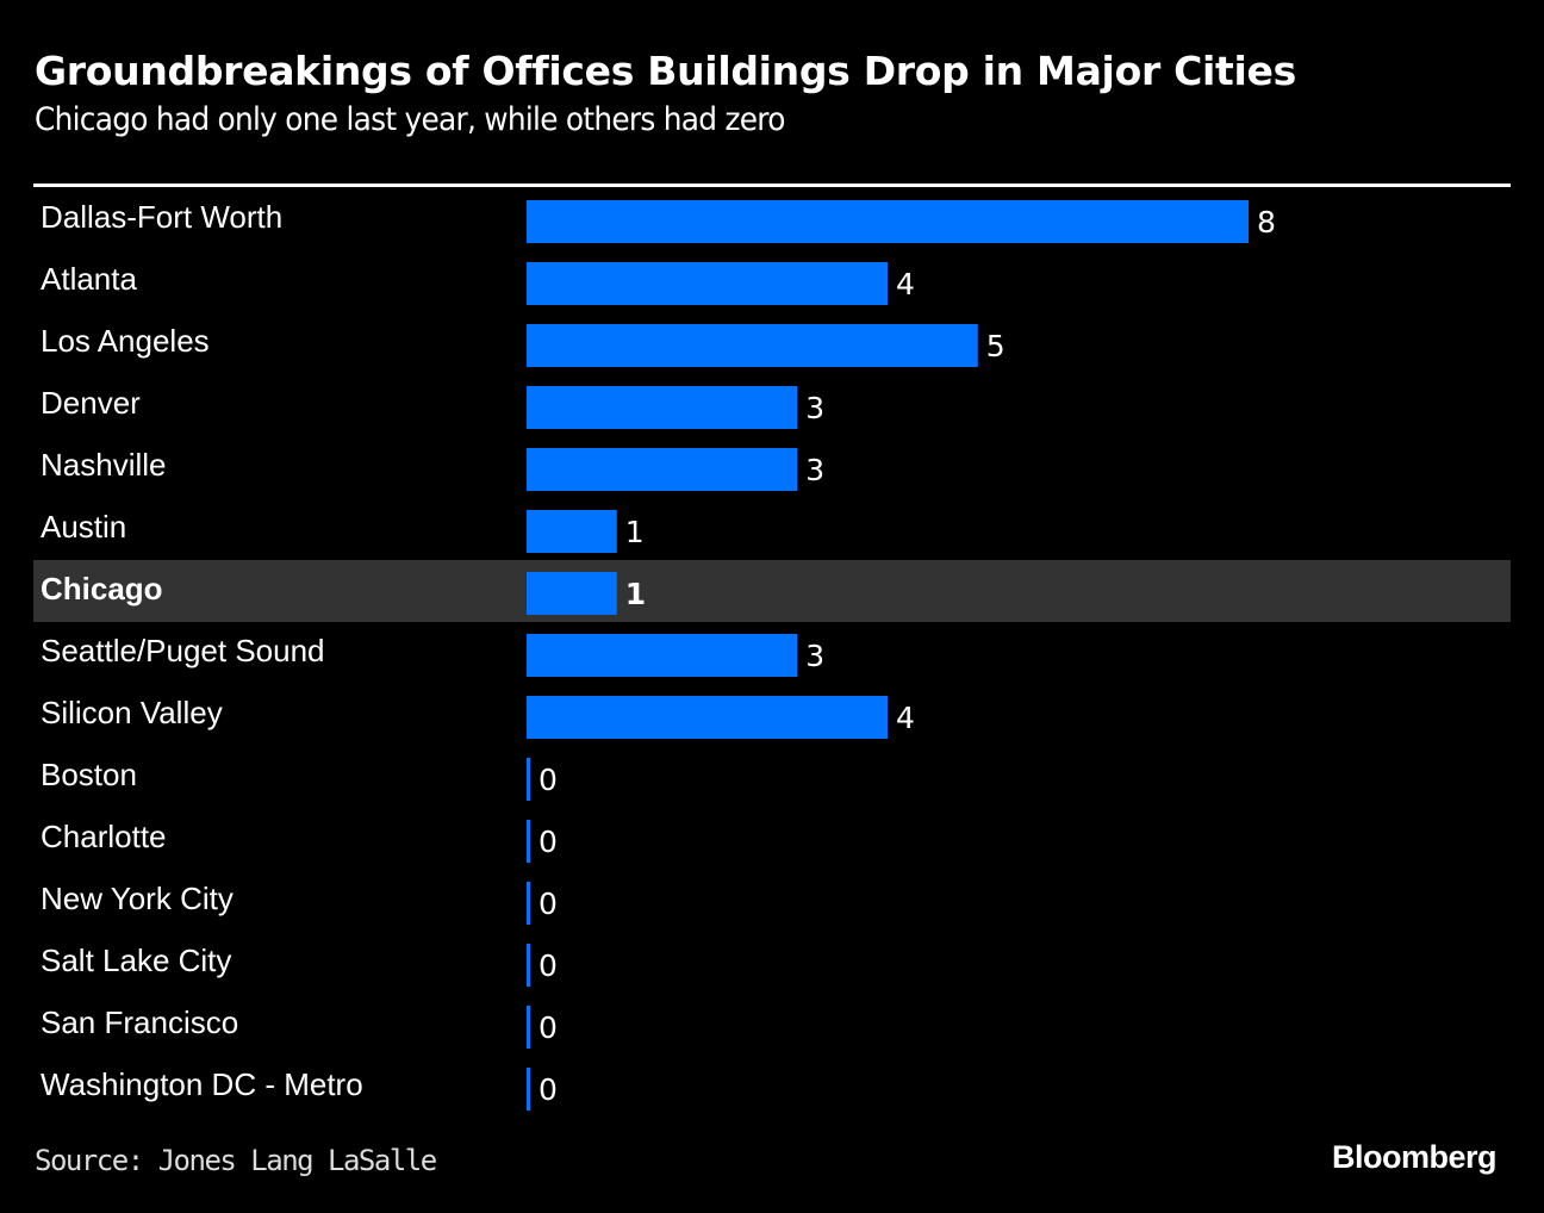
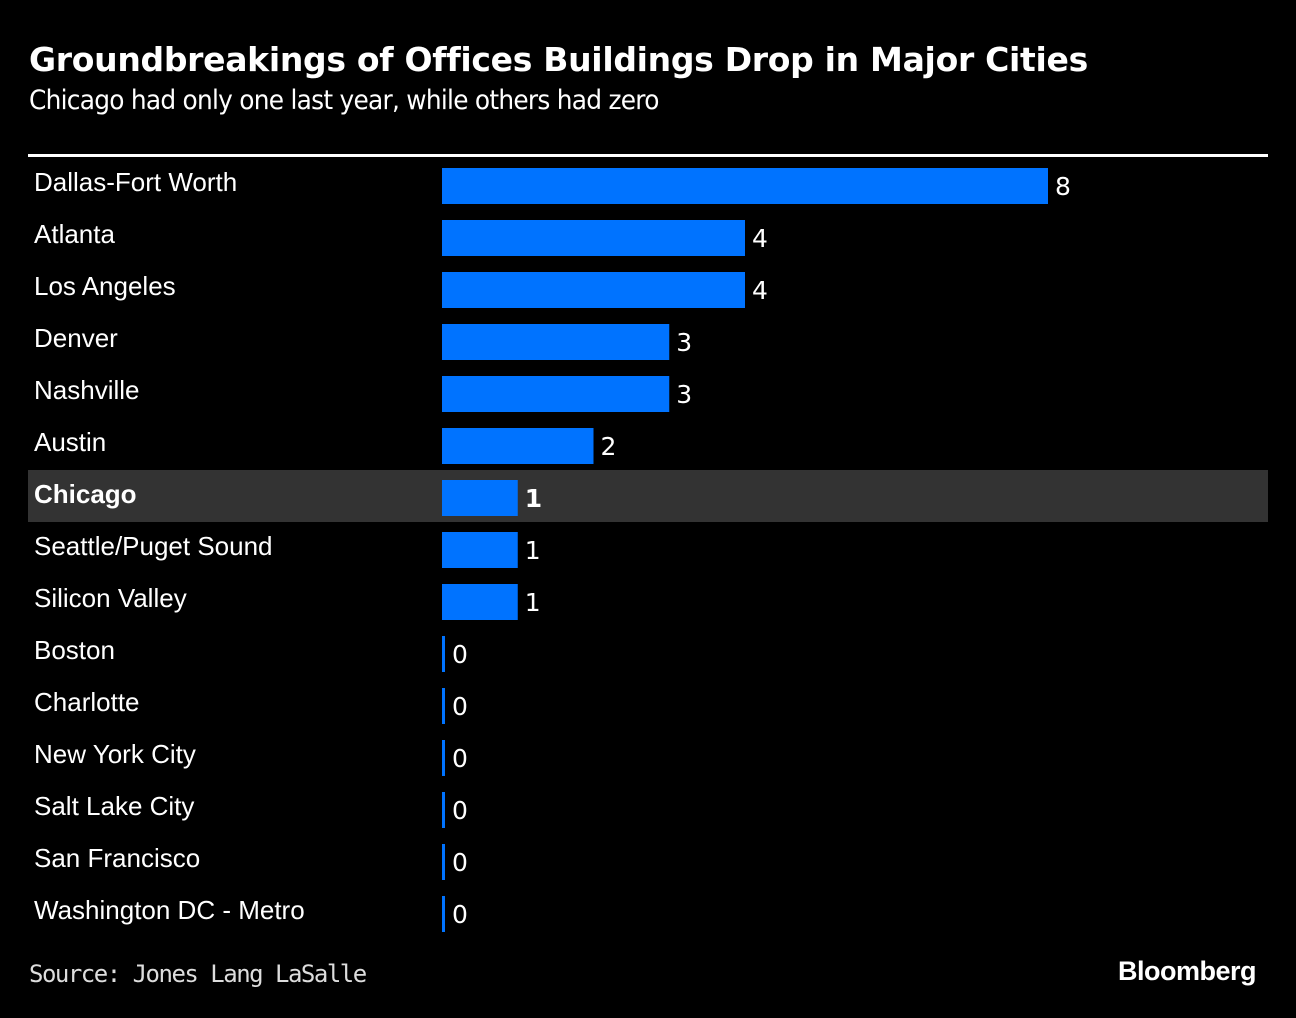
Los Angeles: 5 -> 4
Austin: 1 -> 2
Seattle/Puget Sound: 3 -> 1
Silicon Valley: 4 -> 1
